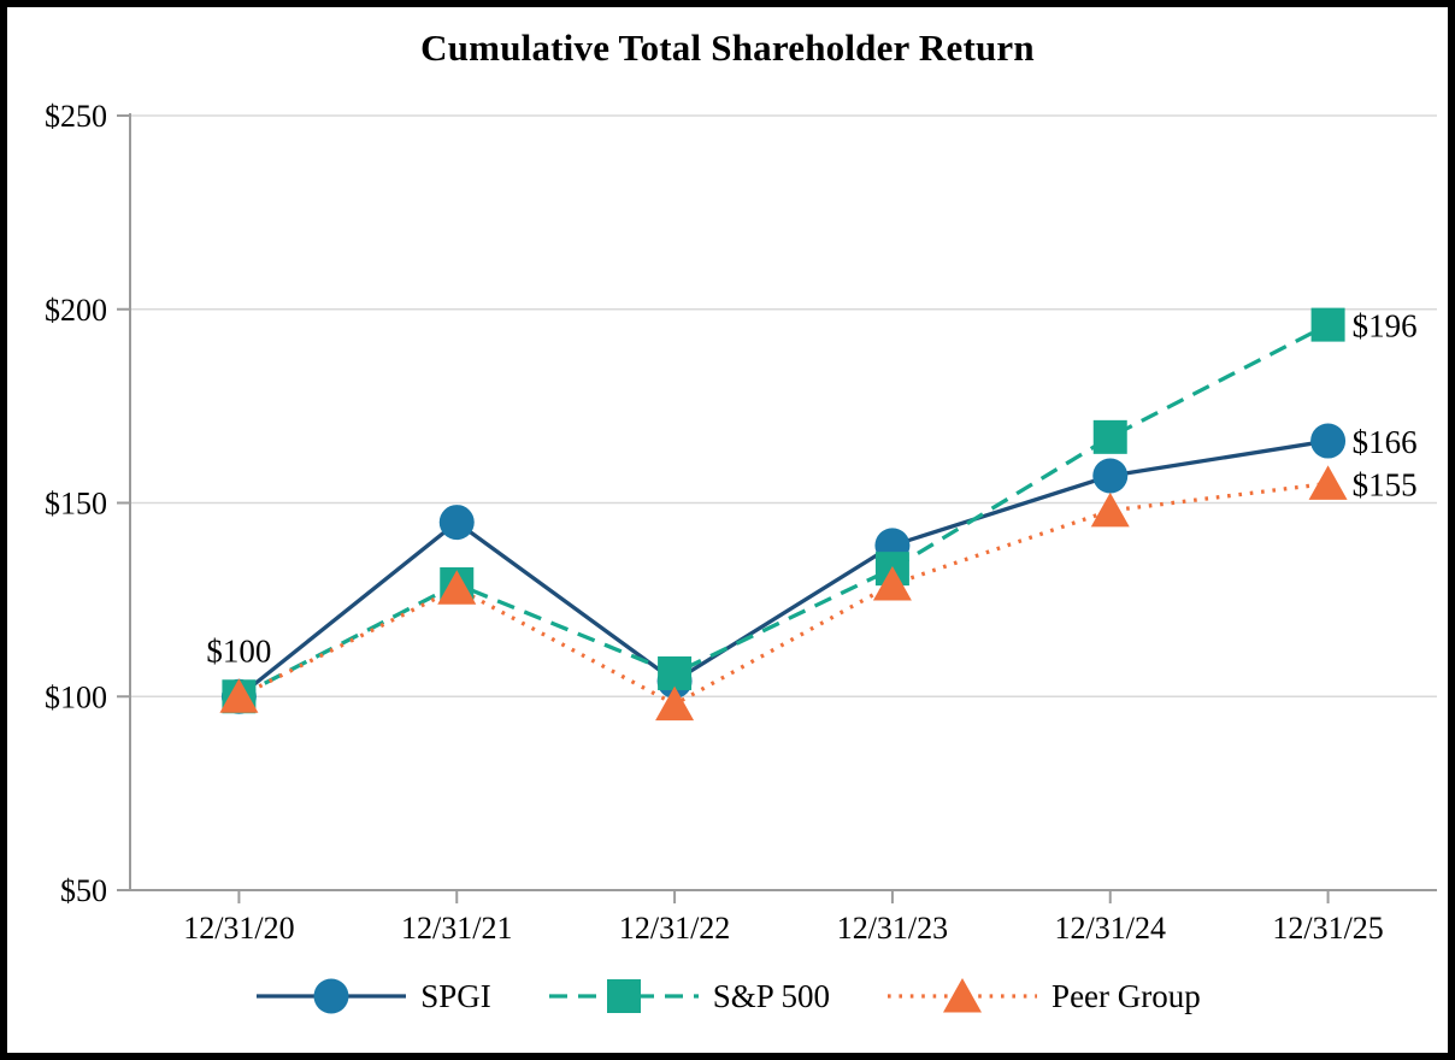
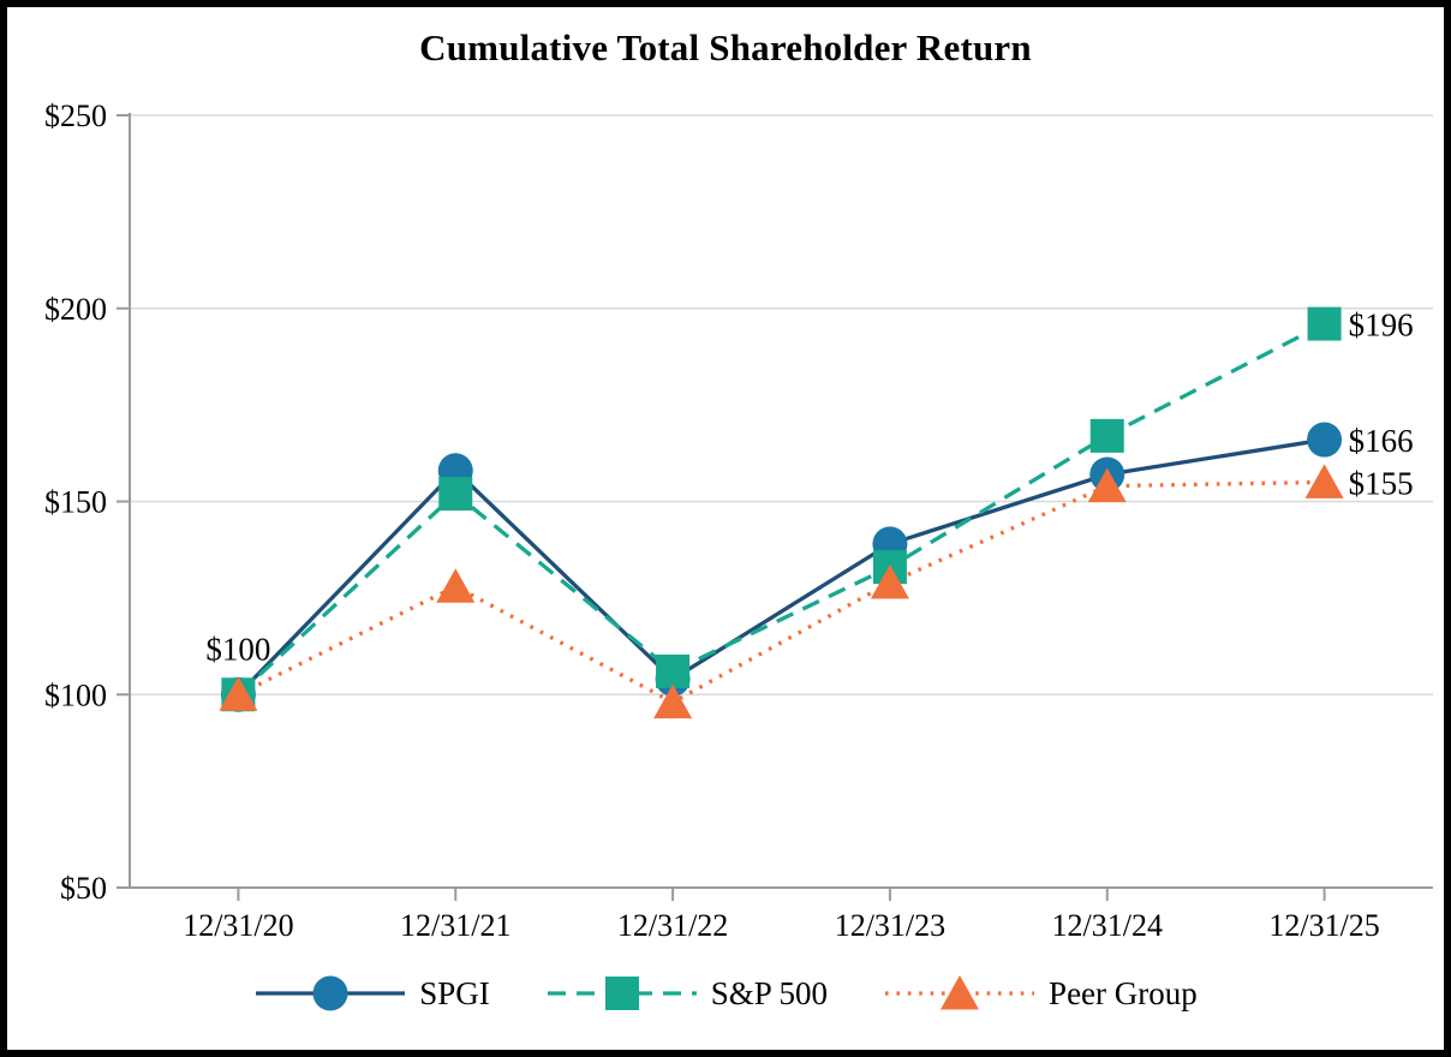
SPGI/12/31/21: $145 -> $158
S&P 500/12/31/21: $129 -> $152
Peer Group/12/31/24: $148 -> $154
